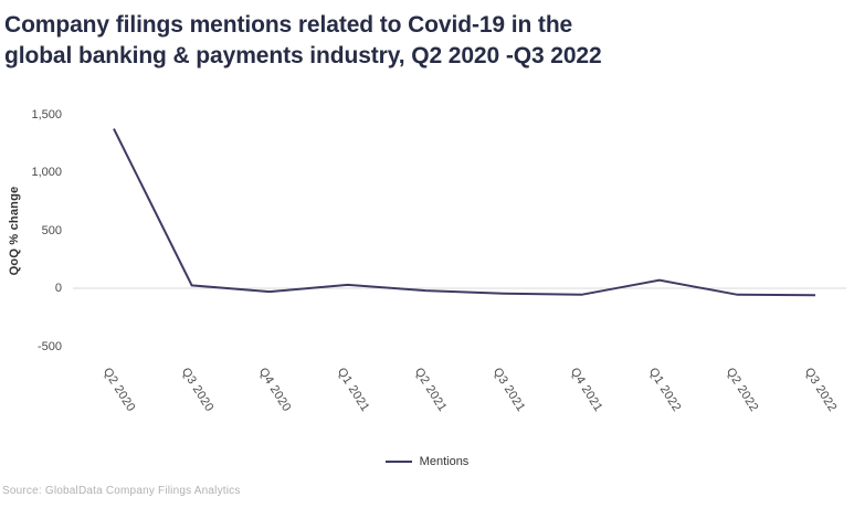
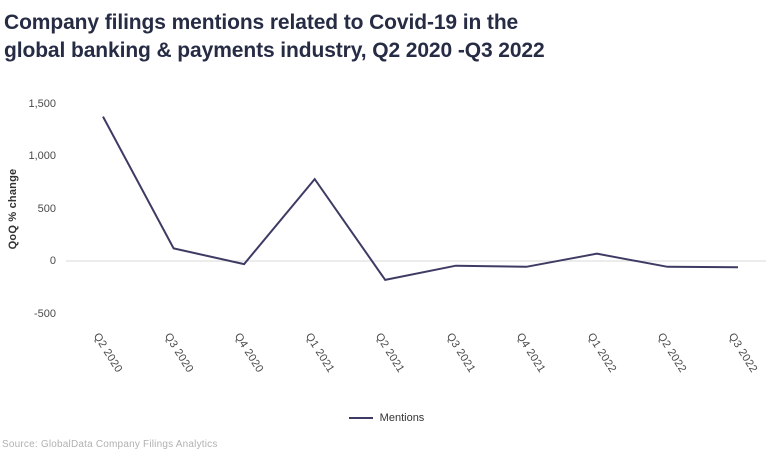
Q3 2020: 20 -> 120
Q1 2021: 30 -> 780
Q2 2021: -20 -> -180
